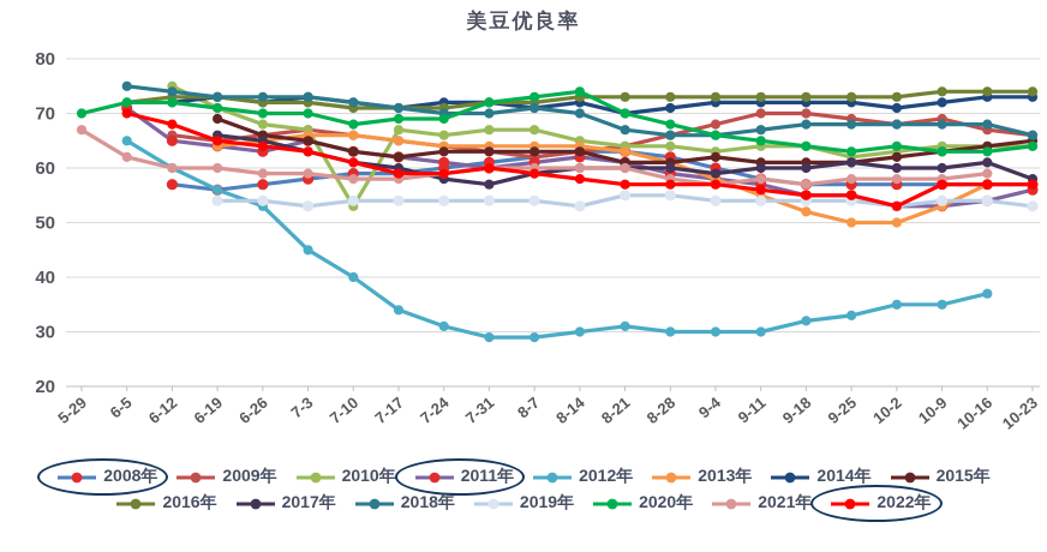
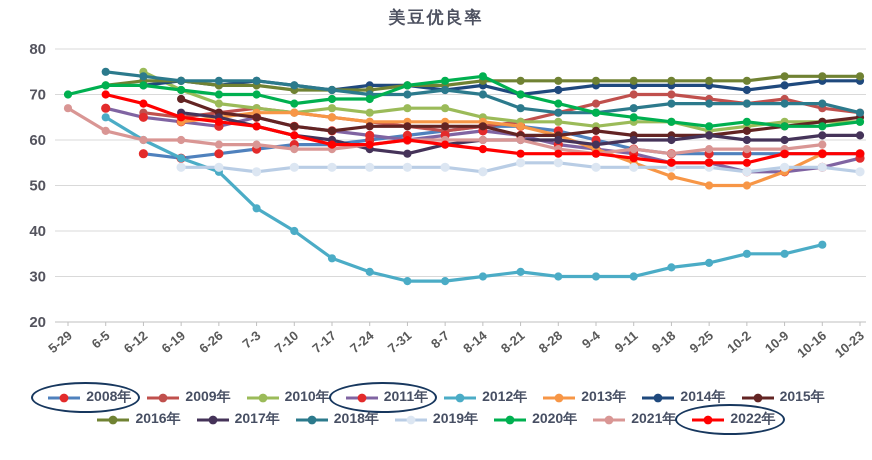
2011年/6-5: 71 -> 67
2010年/7-10: 53 -> 66
2022年/10-2: 53 -> 55
2017年/10-23: 58 -> 61
